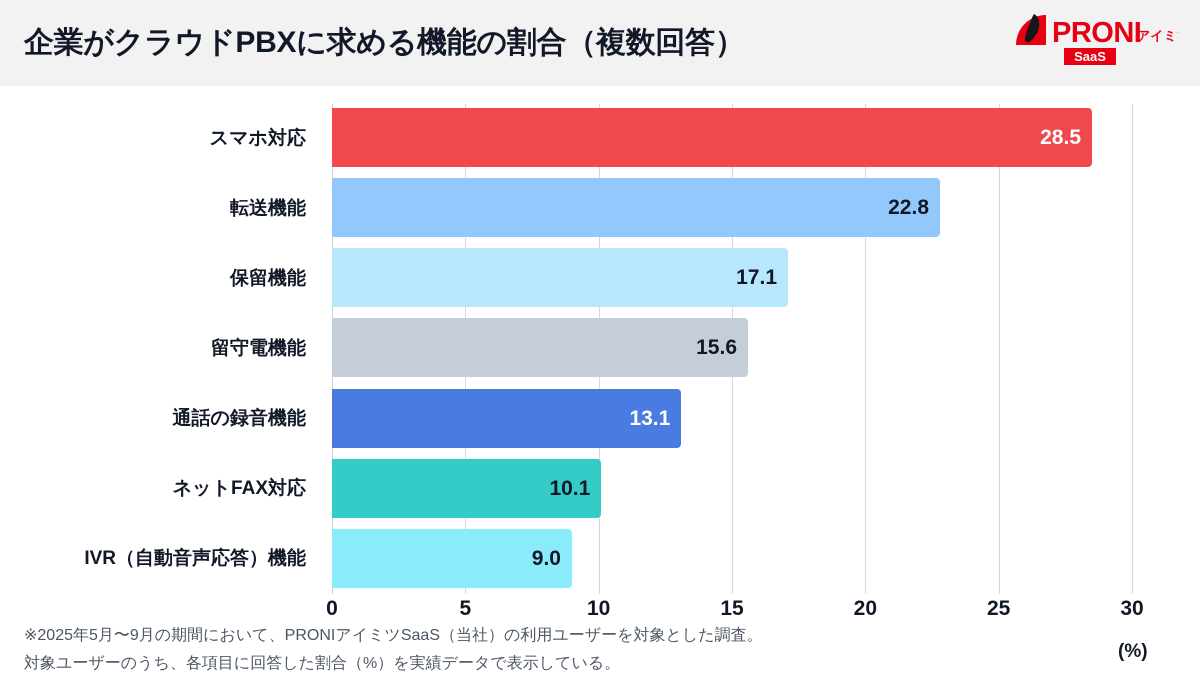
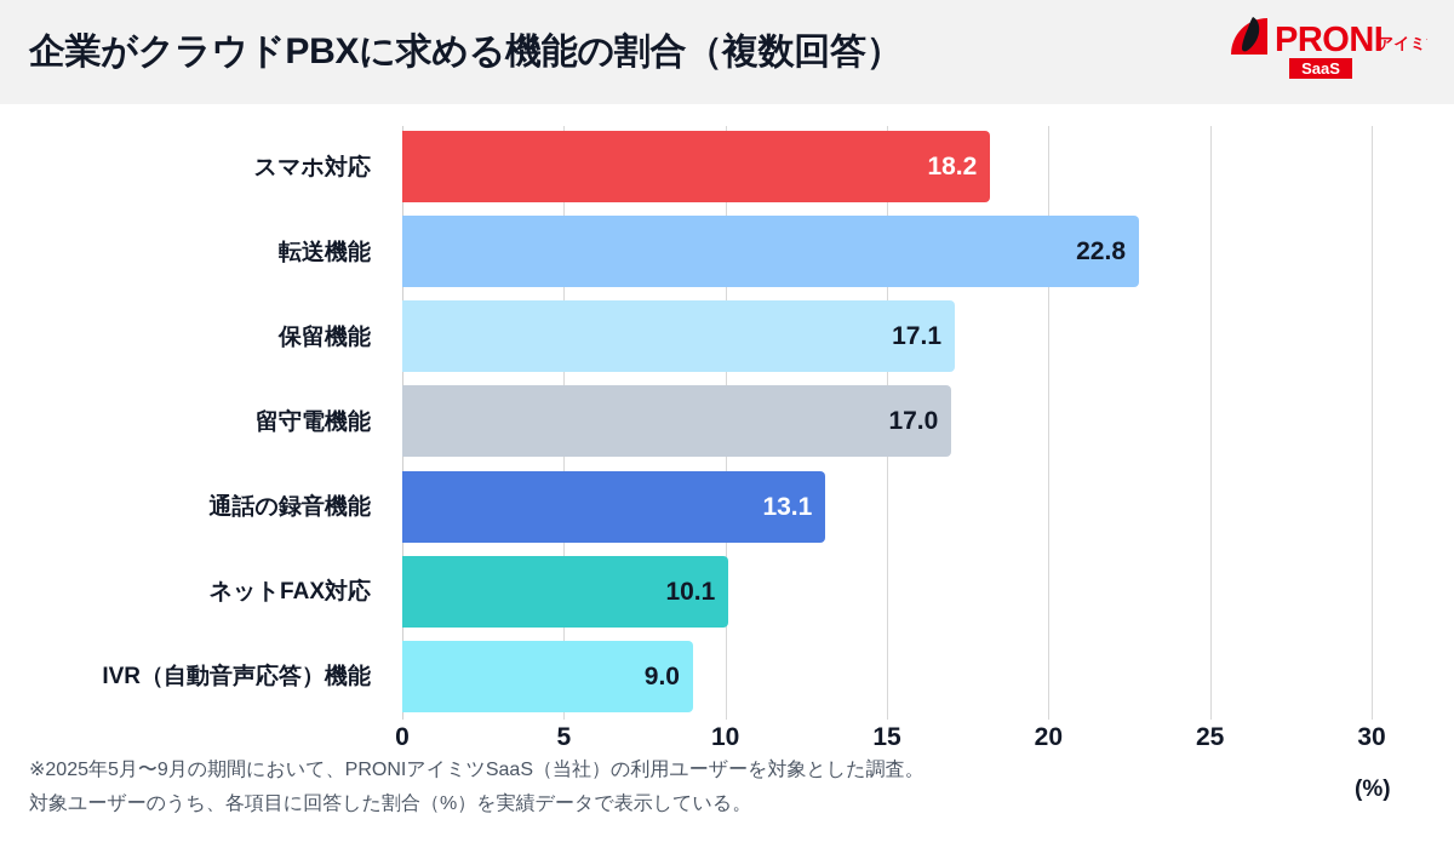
スマホ対応: 28.5 -> 18.2
留守電機能: 15.6 -> 17.0
